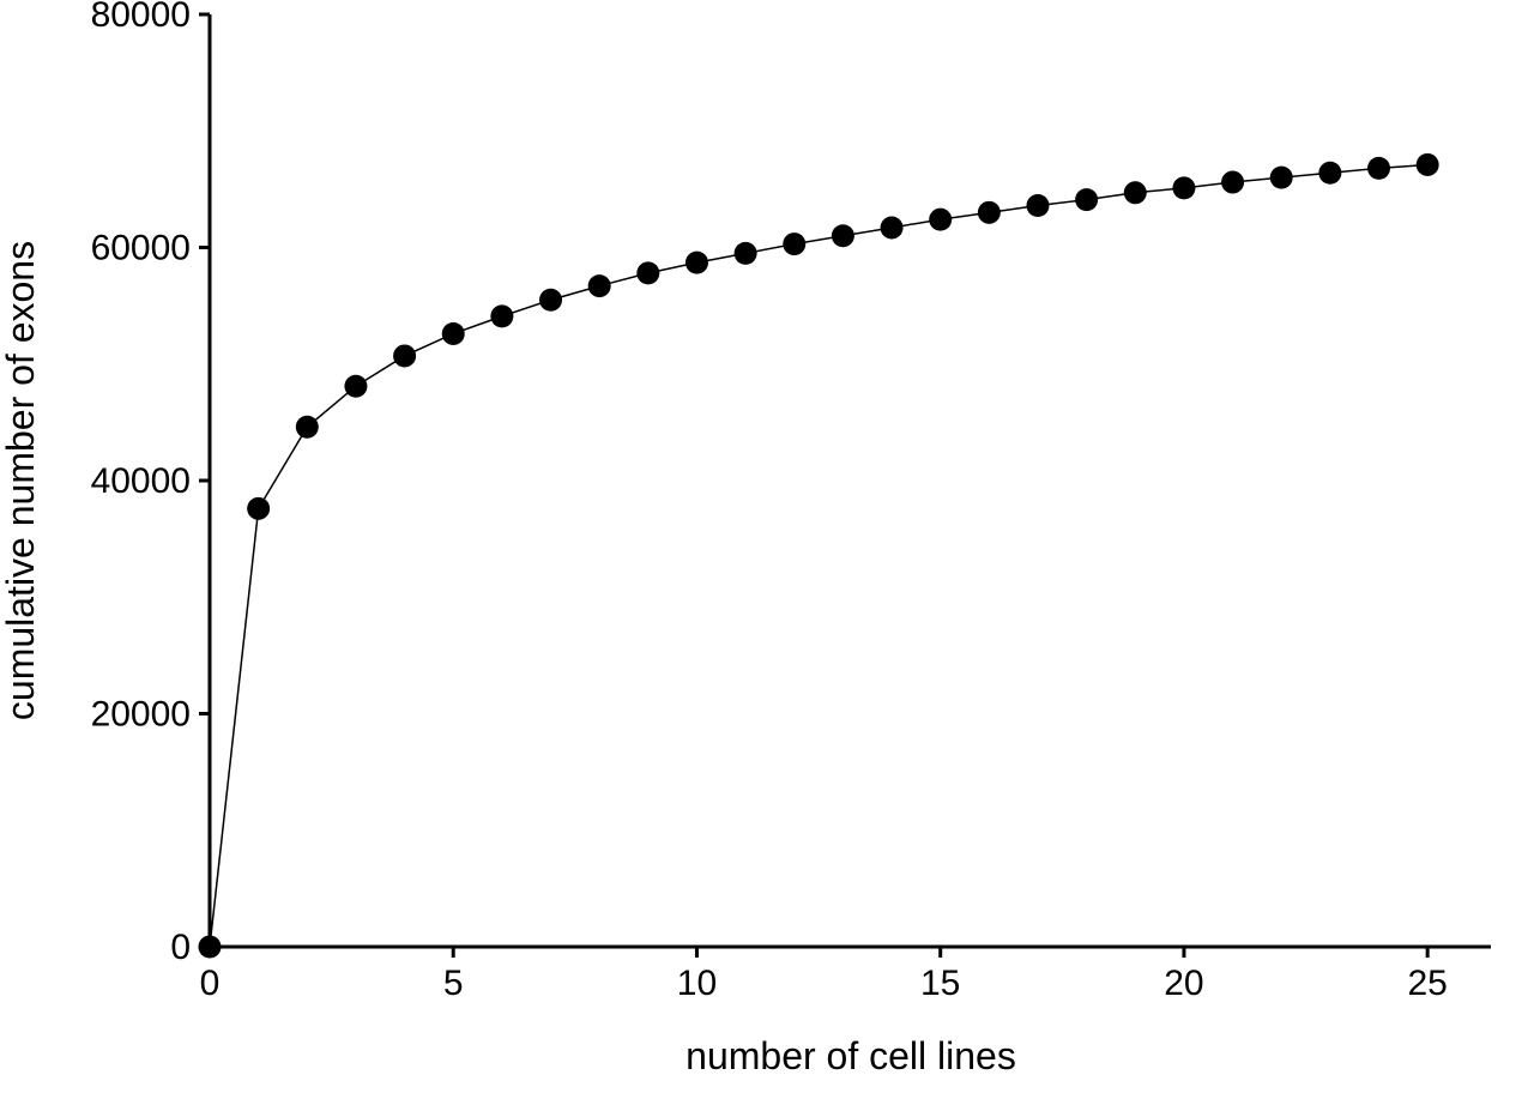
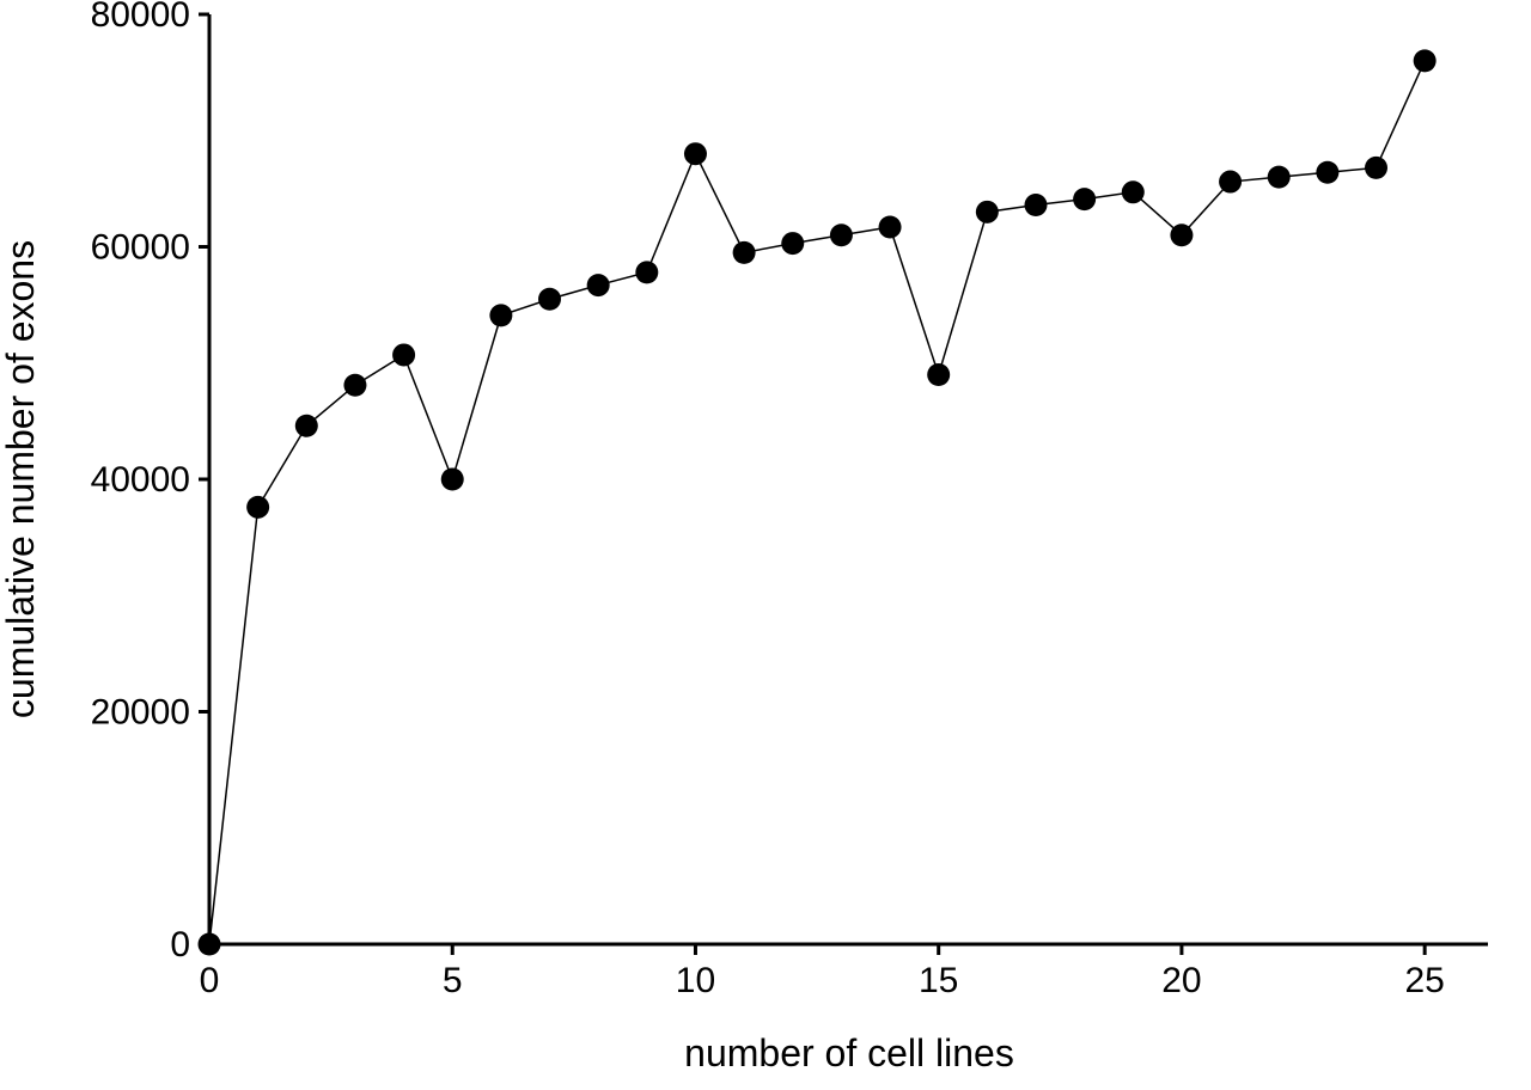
5: 53000 -> 40000
10: 59000 -> 68000
15: 62000 -> 49000
20: 65000 -> 61000
25: 67000 -> 76000
